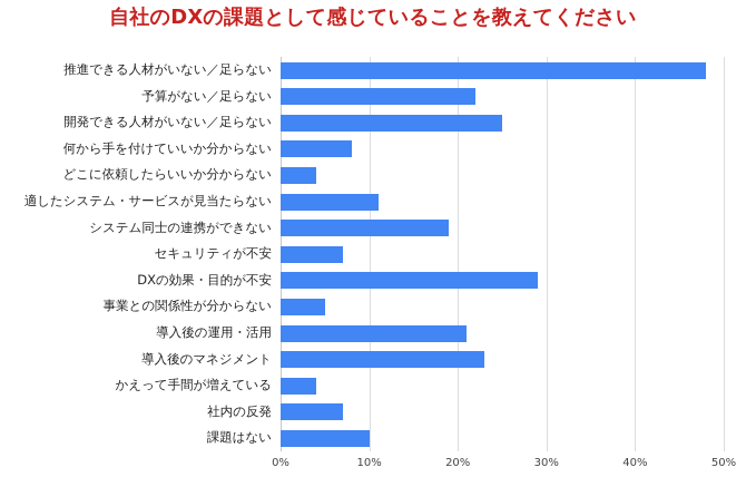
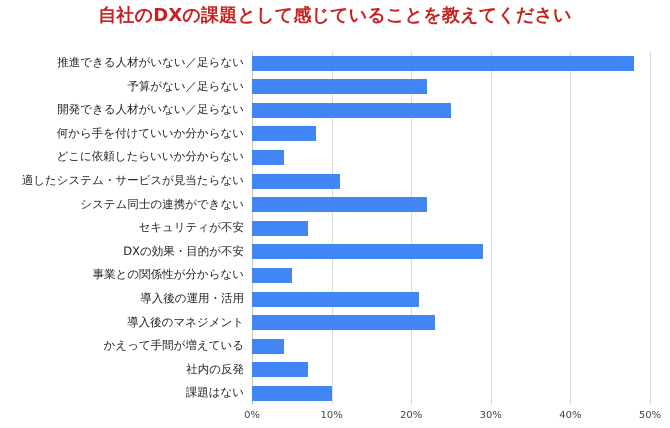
システム同士の連携ができない: 19% -> 22%
